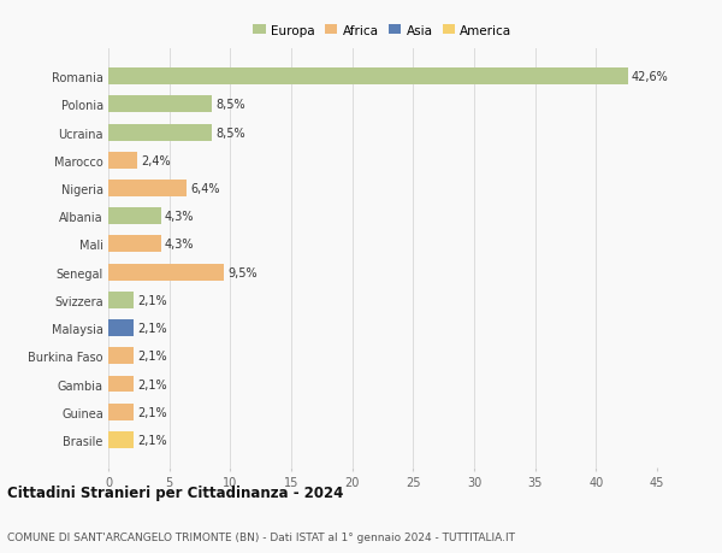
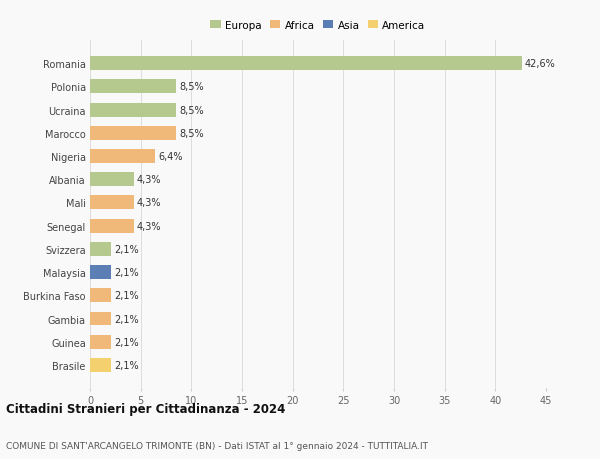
Marocco: 2,4% -> 8,5%
Senegal: 9,5% -> 4,3%
